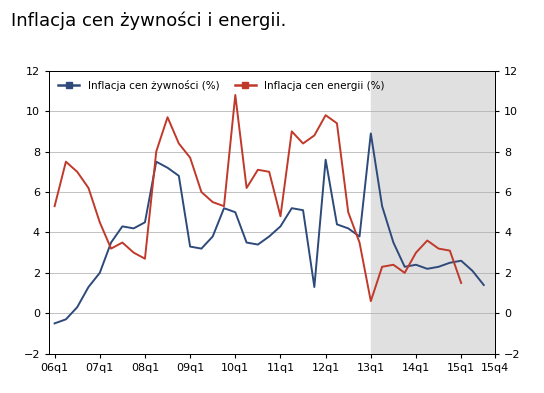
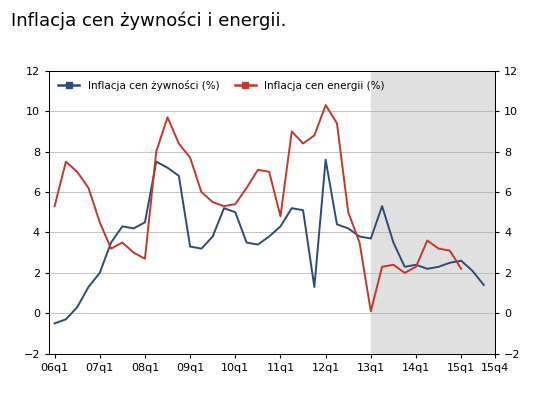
Inflacja cen energii (%)/10q1: 10.8 -> 5.4
Inflacja cen energii (%)/12q1: 9.8 -> 10.3
Inflacja cen żywności (%)/13q1: 8.9 -> 3.7
Inflacja cen energii (%)/13q1: 0.6 -> 0.1
Inflacja cen energii (%)/14q1: 3.0 -> 2.3
Inflacja cen energii (%)/15q1: 1.5 -> 2.2
